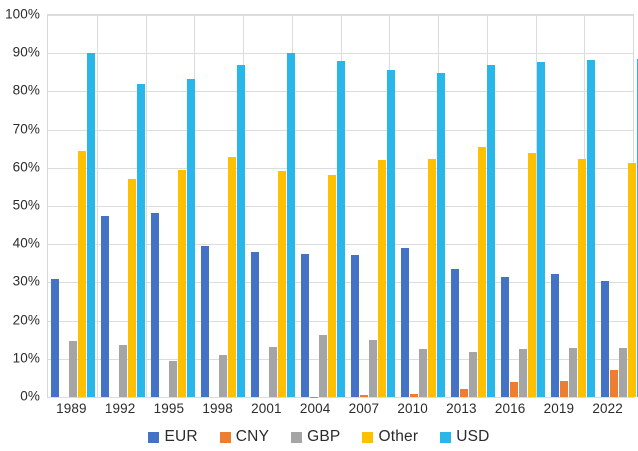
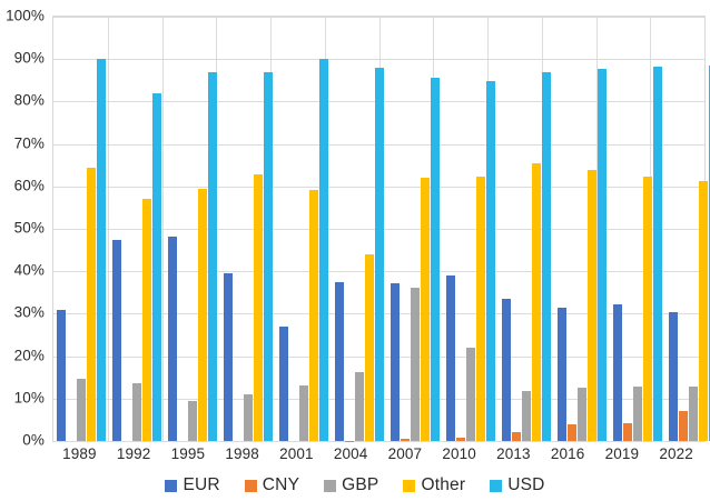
USD/1995: 83% -> 87%
EUR/2001: 38% -> 27%
Other/2004: 58% -> 44%
GBP/2007: 15% -> 36%
GBP/2010: 13% -> 22%
